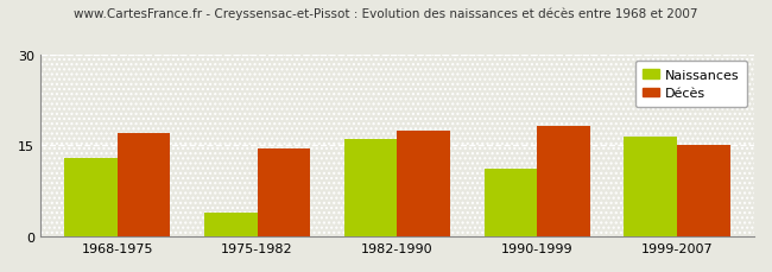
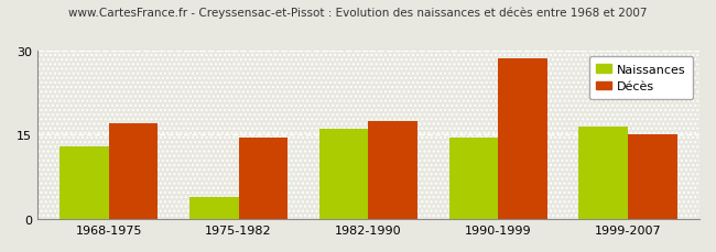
Naissances/1990-1999: 11.2 -> 14.5
Décès/1990-1999: 18.2 -> 28.5
